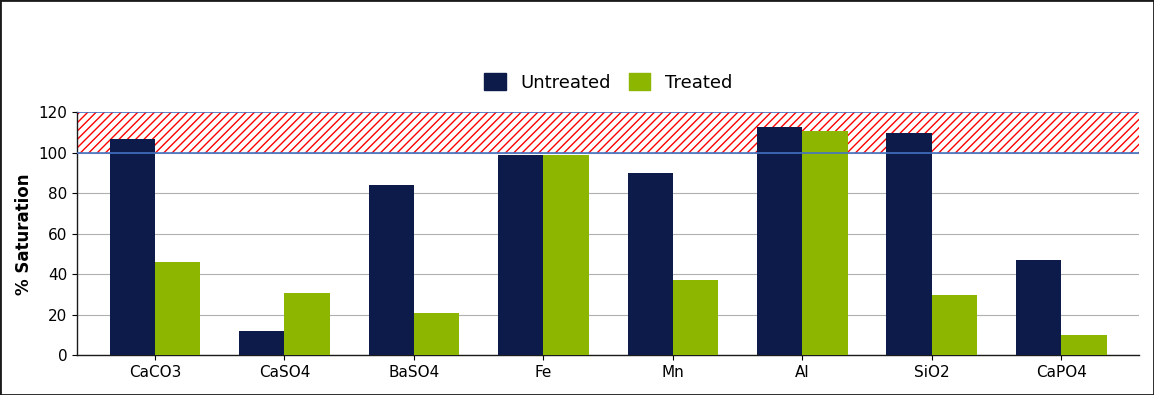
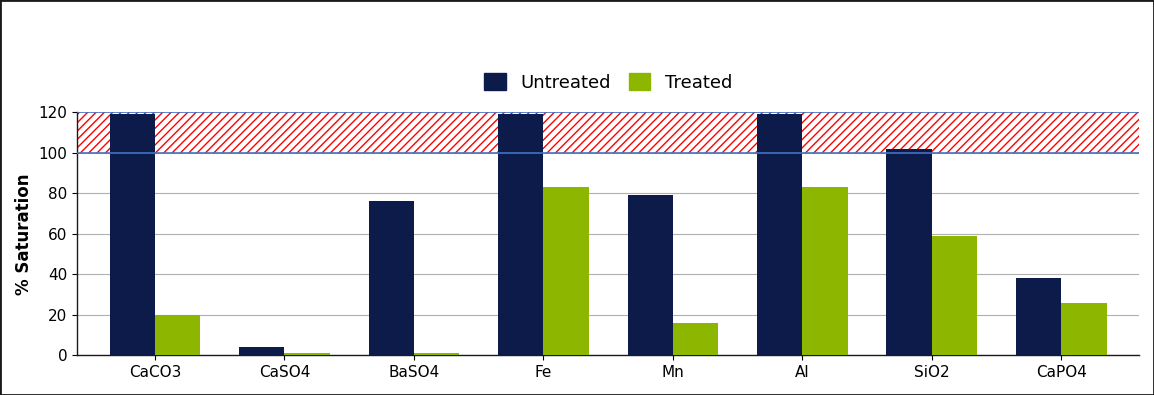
Untreated/CaCO3: 107 -> 119
Treated/CaCO3: 46 -> 20
Untreated/CaSO4: 12 -> 4
Treated/CaSO4: 31 -> 1
Untreated/BaSO4: 84 -> 76
Treated/BaSO4: 21 -> 1
Untreated/Fe: 99 -> 119
Treated/Fe: 99 -> 83
Untreated/Mn: 90 -> 79
Treated/Mn: 37 -> 16
Untreated/Al: 113 -> 119
Treated/Al: 111 -> 83
Untreated/SiO2: 110 -> 102
Treated/SiO2: 30 -> 59
Untreated/CaPO4: 47 -> 38
Treated/CaPO4: 10 -> 26
